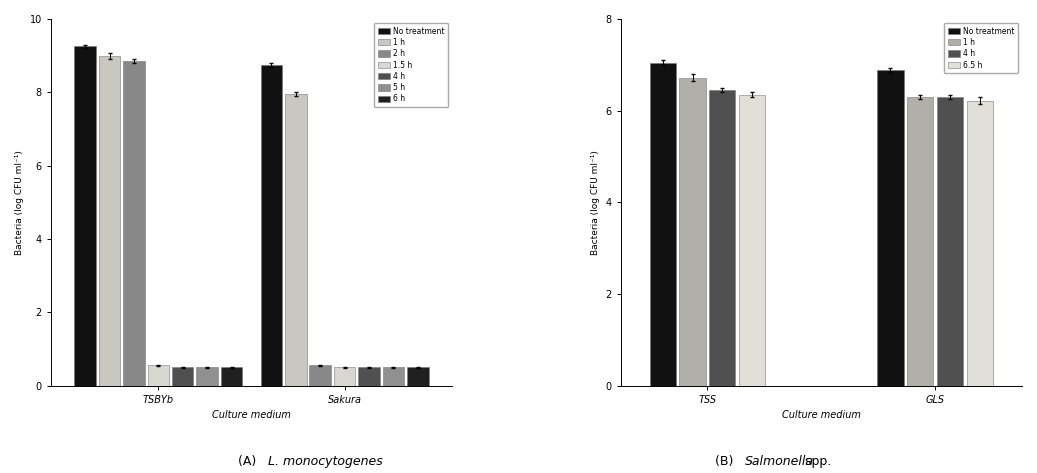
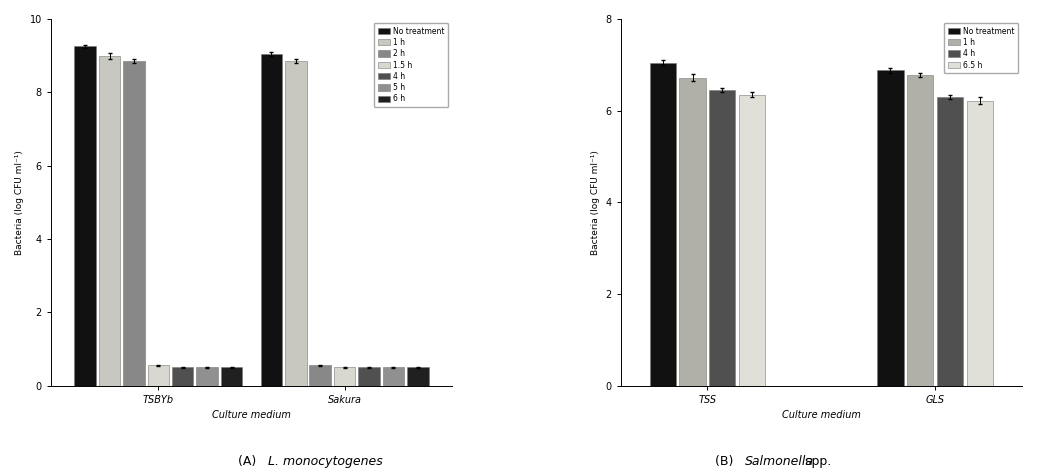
No treatment/Sakura: 8.75 -> 9.05
1 h/Sakura: 7.95 -> 8.85
1 h/GLS: 6.30 -> 6.78
